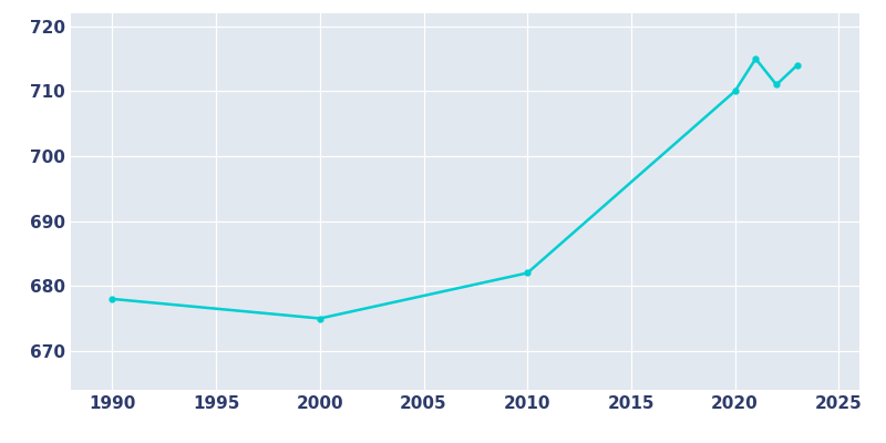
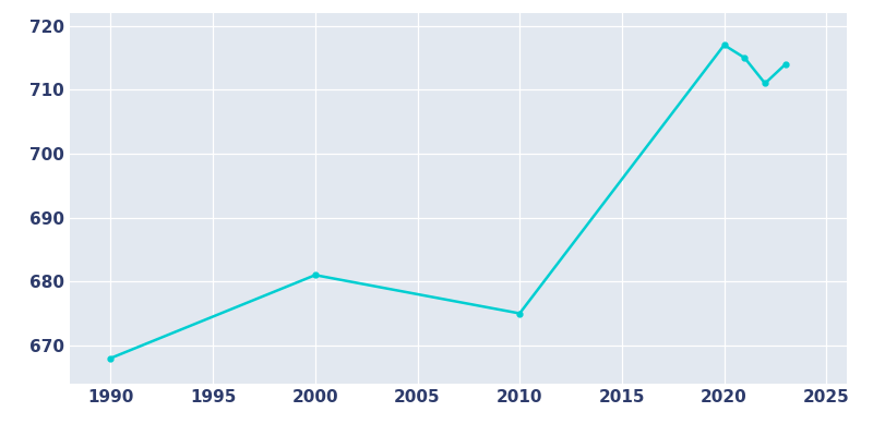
1990: 678 -> 668
2000: 675 -> 681
2010: 682 -> 675
2020: 710 -> 717
